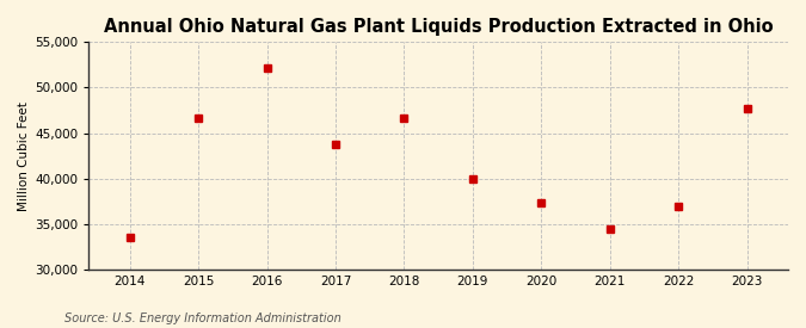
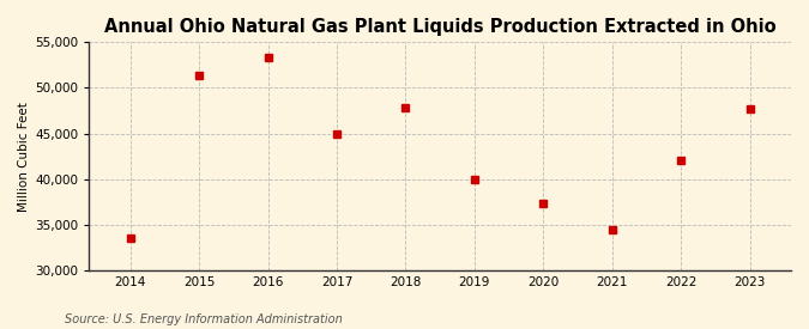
2015: 46,700 -> 51,400
2016: 52,200 -> 53,400
2017: 43,700 -> 45,000
2018: 46,700 -> 47,800
2022: 36,900 -> 42,000
